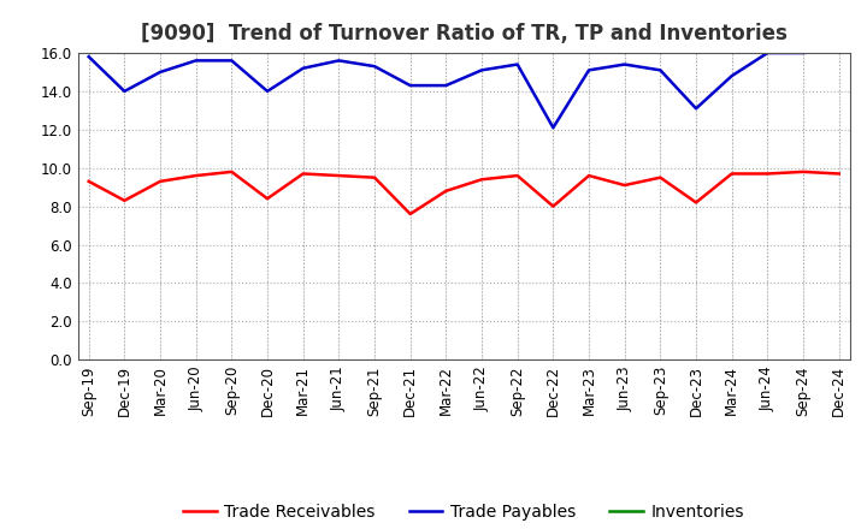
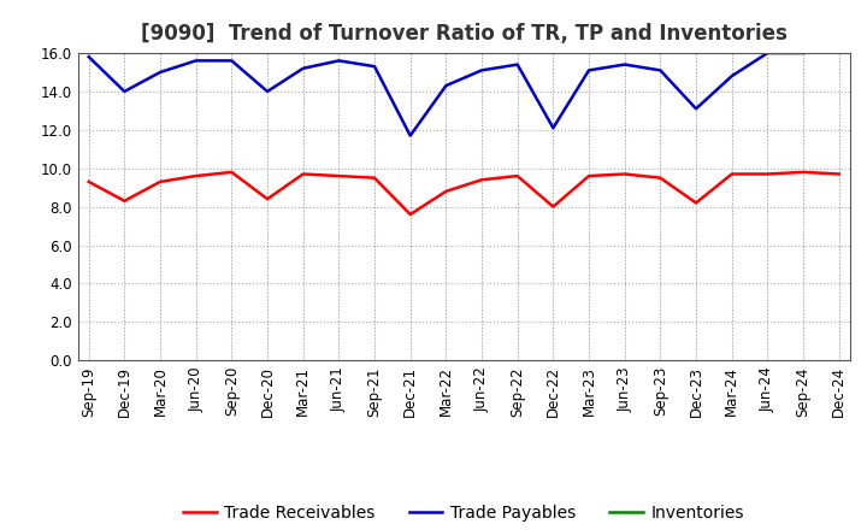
Trade Payables/Dec-21: 14.3 -> 11.7
Trade Receivables/Jun-23: 9.1 -> 9.7
